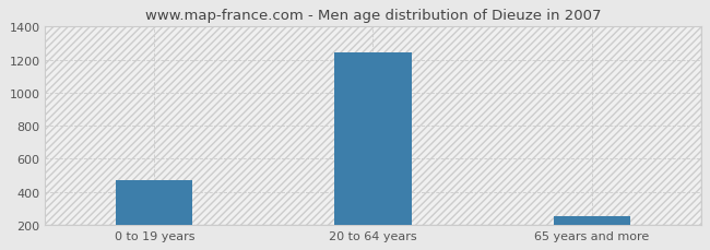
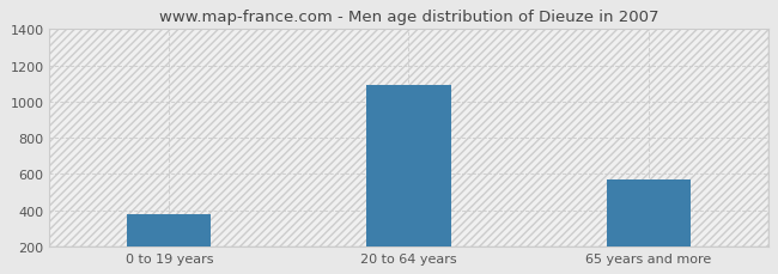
0 to 19 years: 470 -> 380
20 to 64 years: 1240 -> 1090
65 years and more: 250 -> 570
